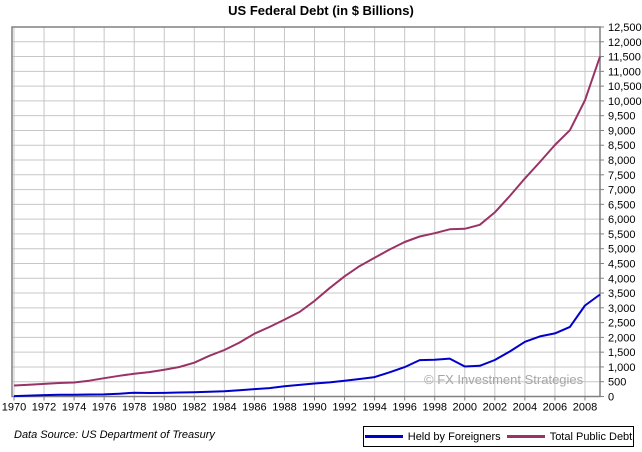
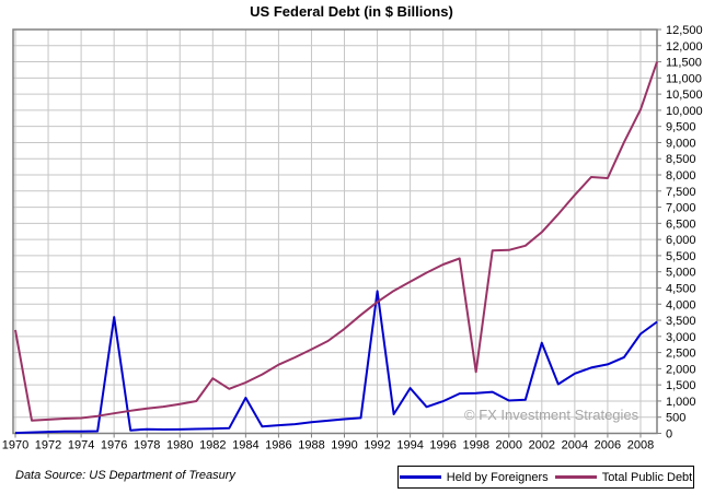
Total Public Debt/1970: 400 -> 3200
Held by Foreigners/1976: 100 -> 3600
Total Public Debt/1982: 1100 -> 1700
Held by Foreigners/1984: 200 -> 1100
Held by Foreigners/1992: 500 -> 4400
Held by Foreigners/1994: 700 -> 1400
Total Public Debt/1998: 5500 -> 1900
Held by Foreigners/2002: 1200 -> 2800
Total Public Debt/2006: 8500 -> 7900
